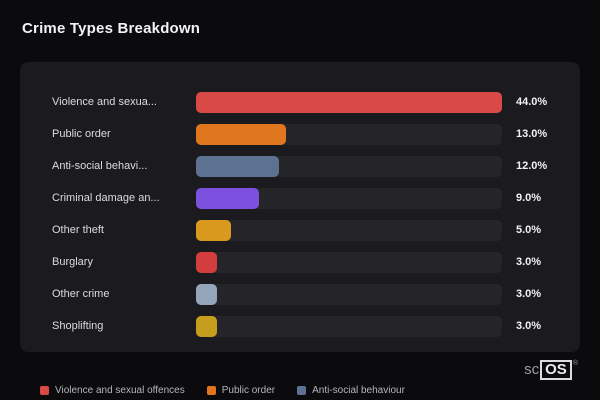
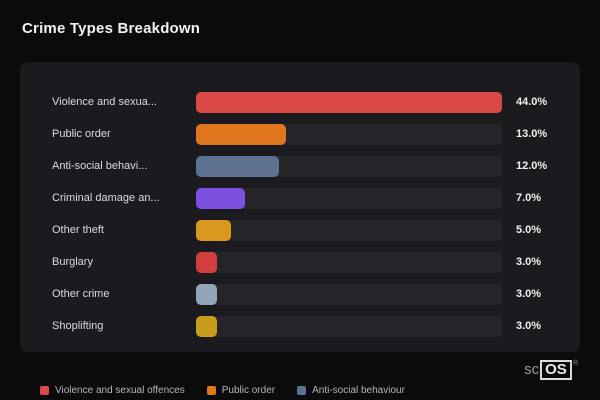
Criminal damage an...: 9.0% -> 7.0%
